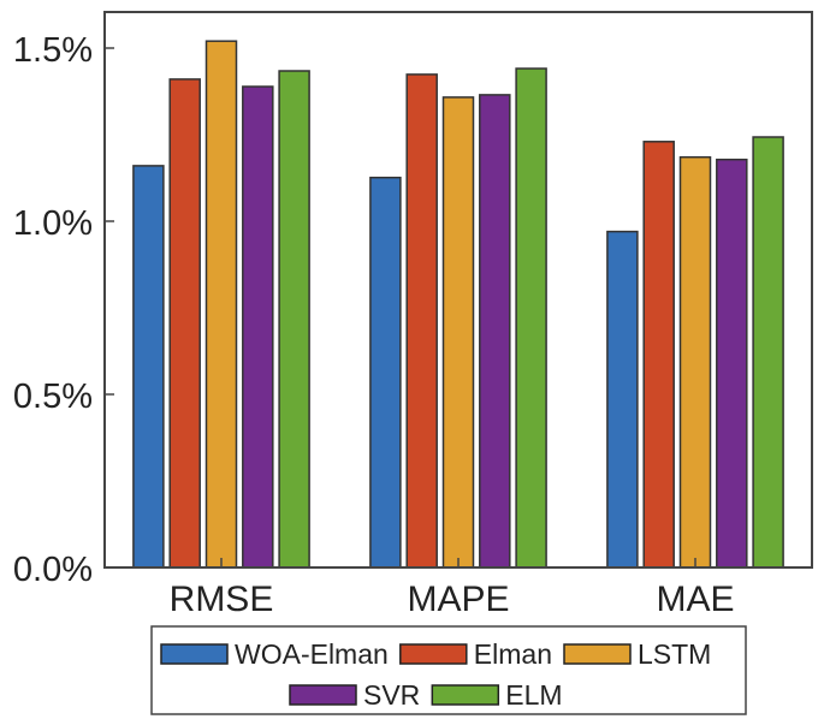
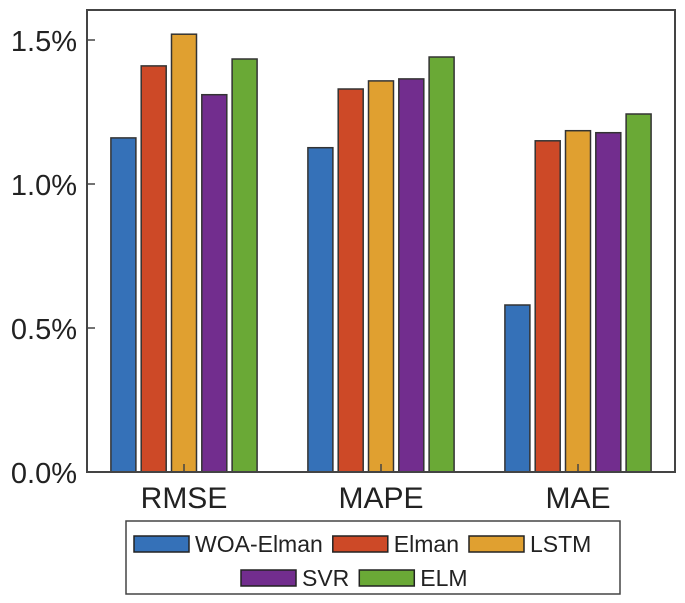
SVR/RMSE: 1.39% -> 1.31%
Elman/MAPE: 1.42% -> 1.33%
WOA-Elman/MAE: 0.97% -> 0.58%
Elman/MAE: 1.23% -> 1.15%
